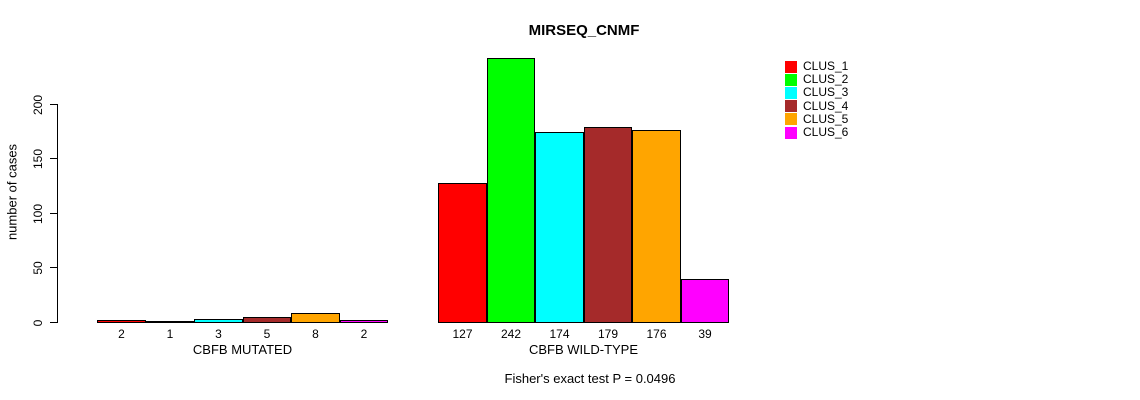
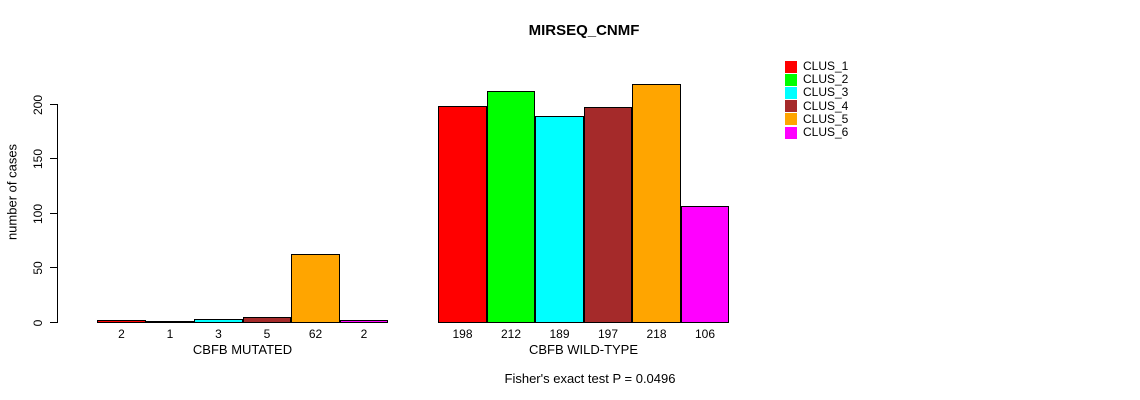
CLUS_5/CBFB MUTATED: 8 -> 62
CLUS_1/CBFB WILD-TYPE: 127 -> 198
CLUS_2/CBFB WILD-TYPE: 242 -> 212
CLUS_3/CBFB WILD-TYPE: 174 -> 189
CLUS_4/CBFB WILD-TYPE: 179 -> 197
CLUS_5/CBFB WILD-TYPE: 176 -> 218
CLUS_6/CBFB WILD-TYPE: 39 -> 106
